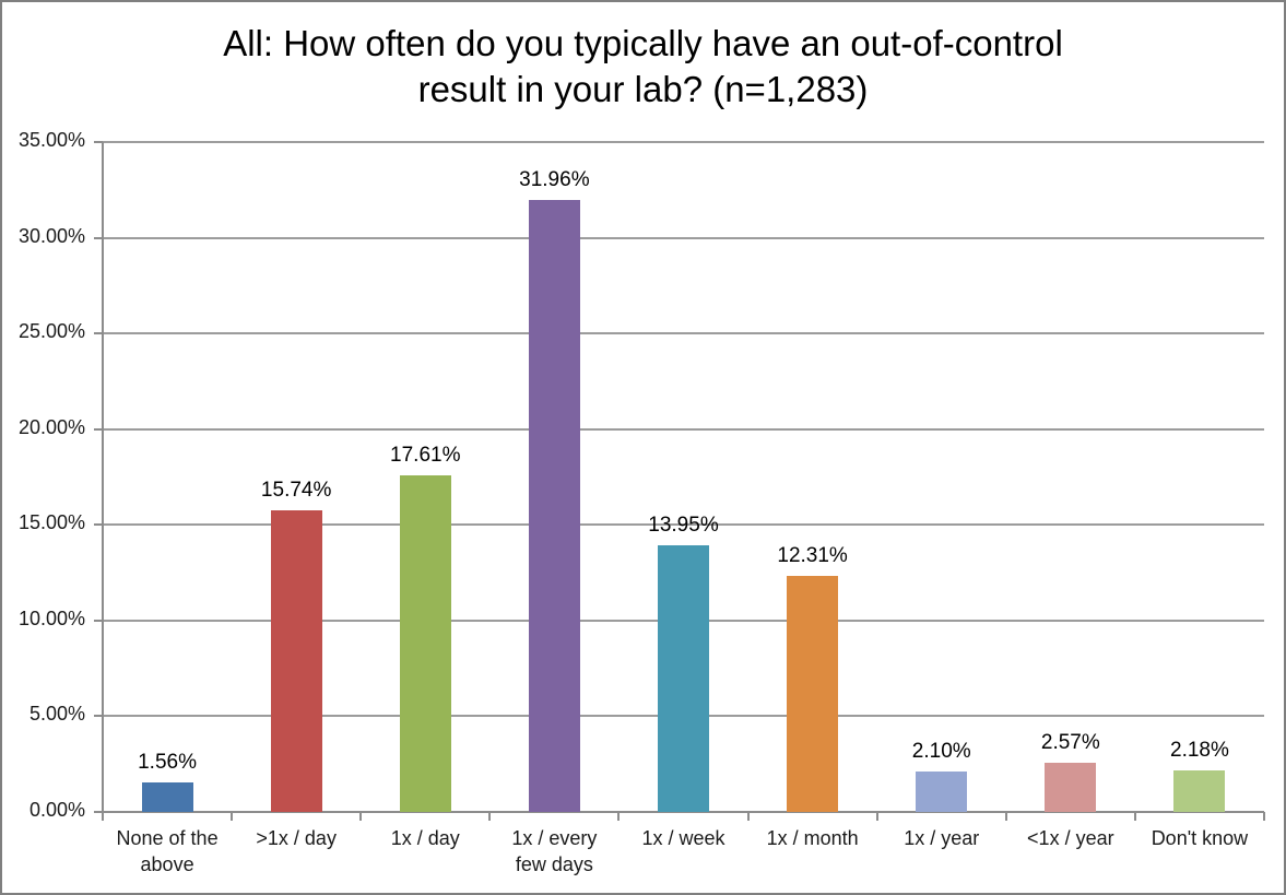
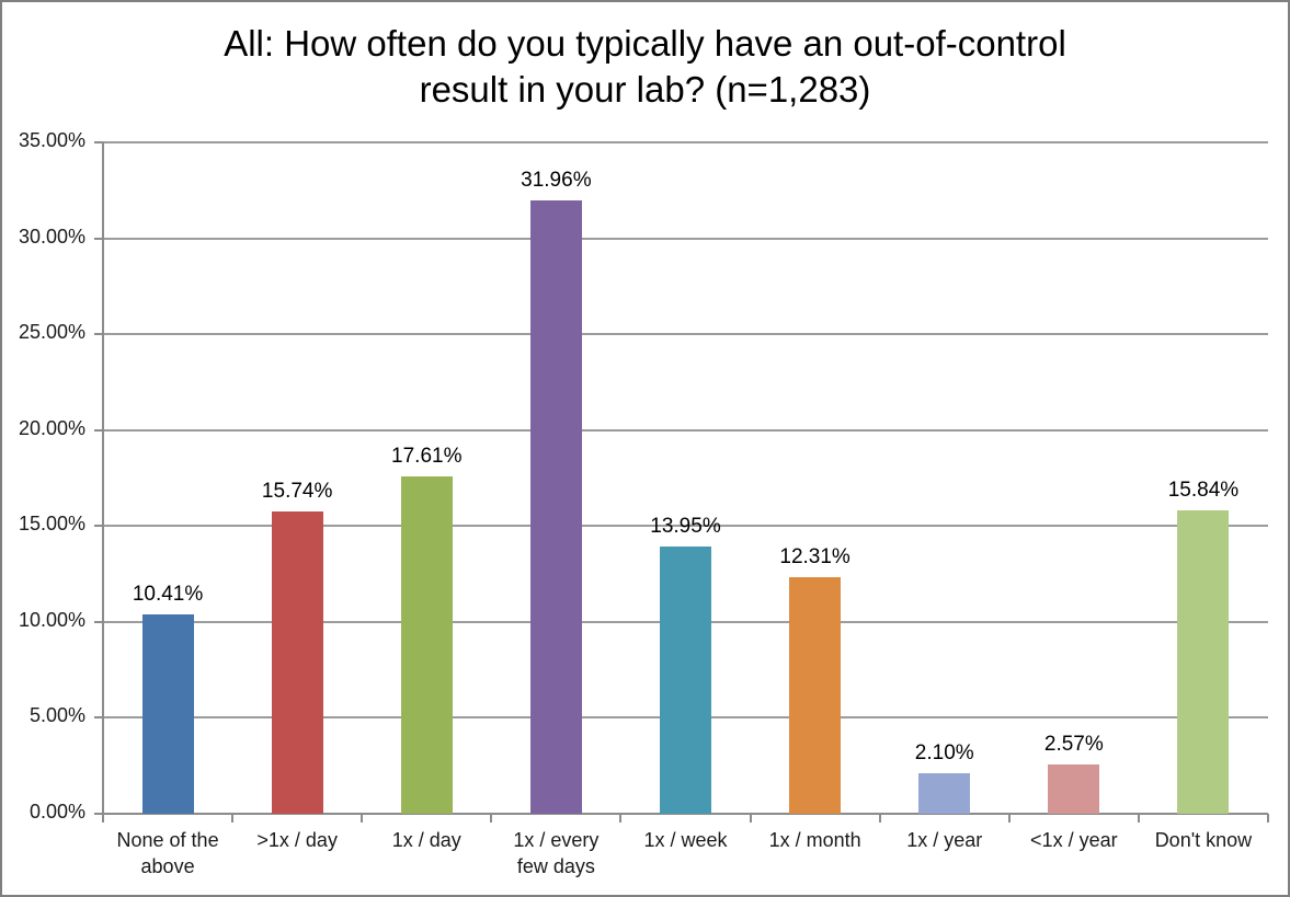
None of the above: 1.56% -> 10.41%
Don't know: 2.18% -> 15.84%
